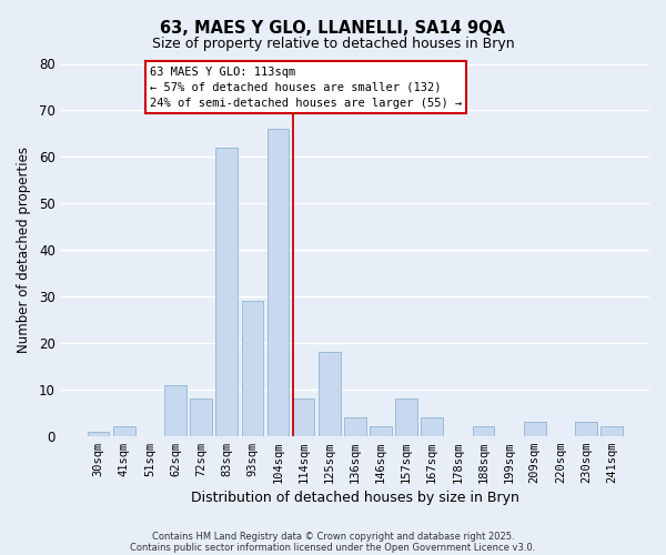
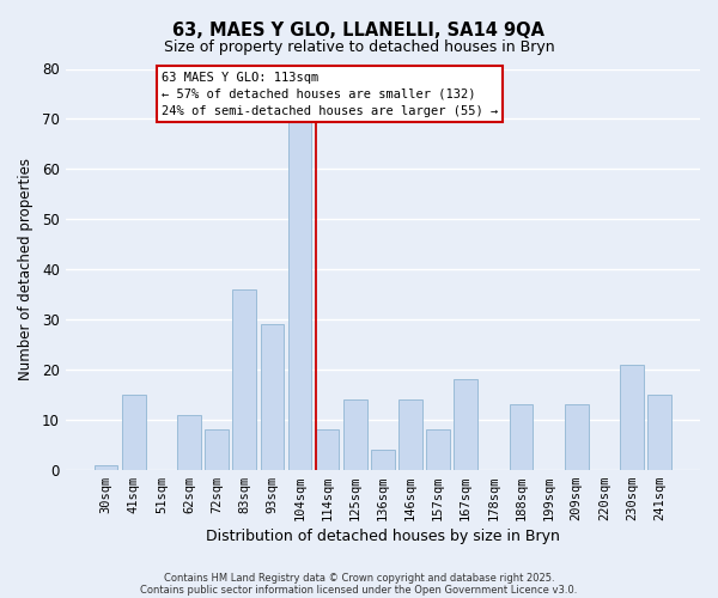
41sqm: 2 -> 15
83sqm: 62 -> 36
104sqm: 66 -> 70
125sqm: 18 -> 14
146sqm: 2 -> 14
167sqm: 4 -> 18
188sqm: 2 -> 13
209sqm: 3 -> 13
230sqm: 3 -> 21
241sqm: 2 -> 15
